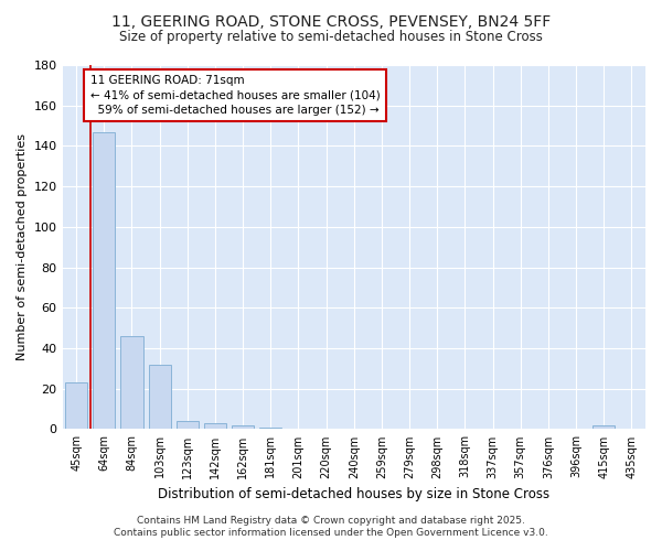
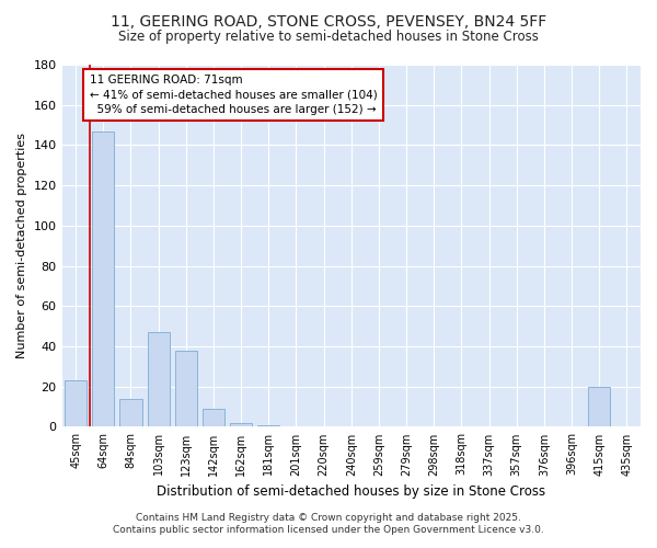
84sqm: 46 -> 14
103sqm: 32 -> 47
123sqm: 4 -> 38
142sqm: 3 -> 9
415sqm: 2 -> 20
